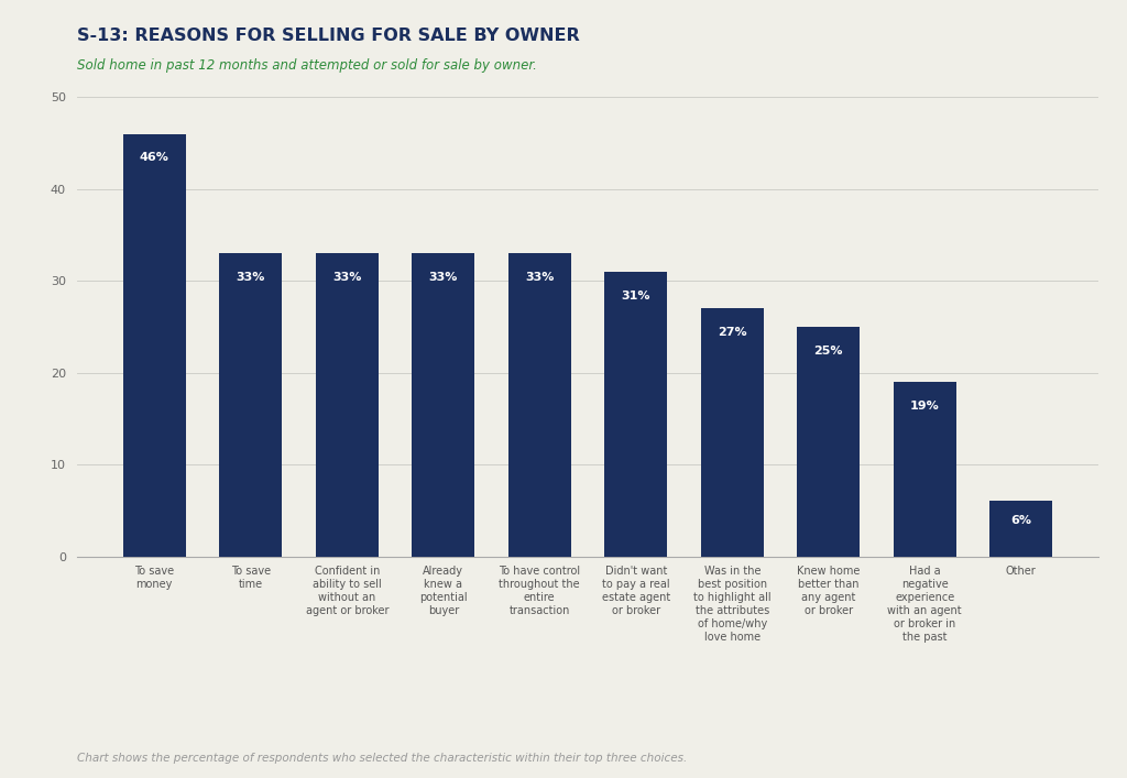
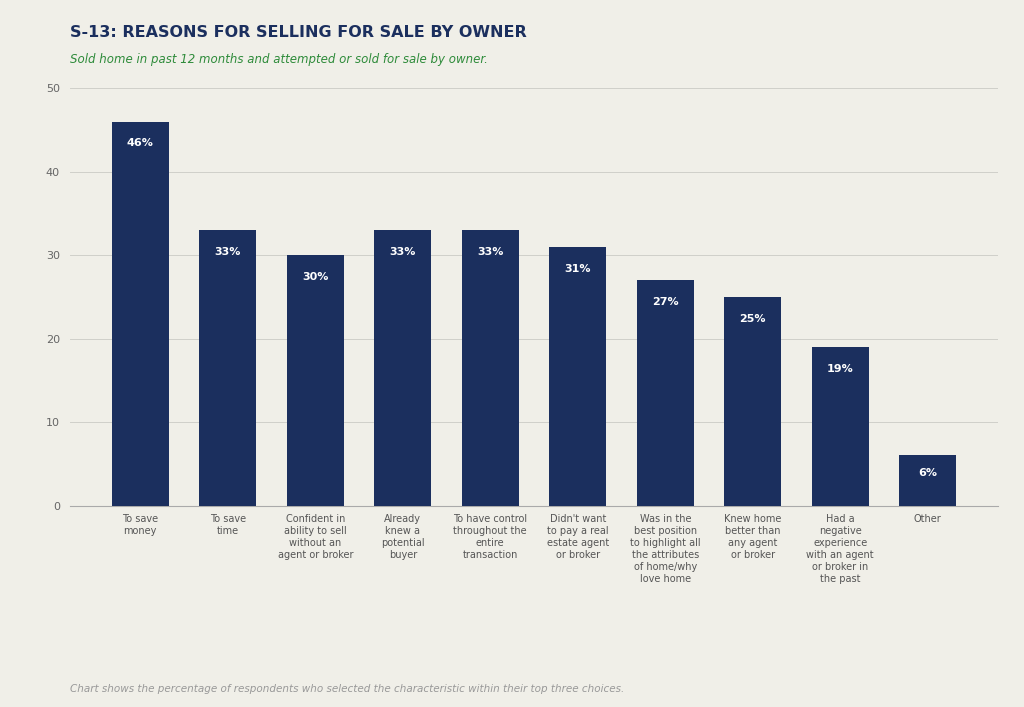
Confident in ability to sell without an agent or broker: 33% -> 30%
